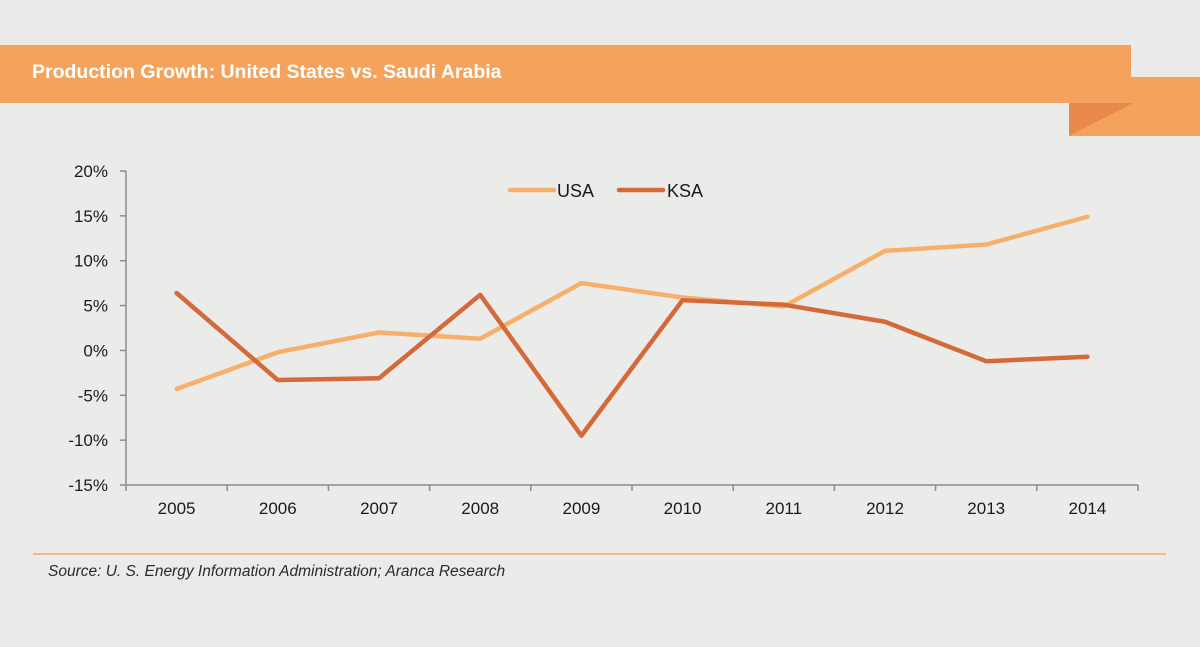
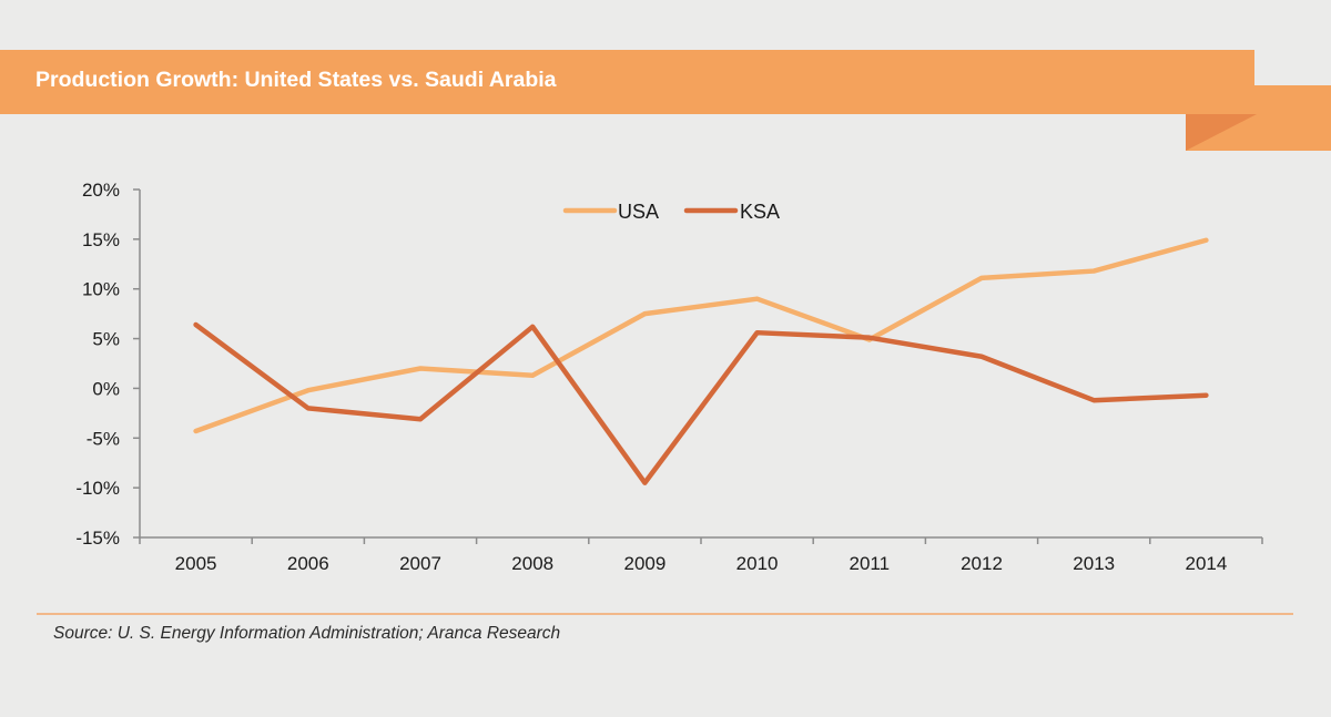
KSA/2006: -3% -> -2%
USA/2010: 6% -> 9%
